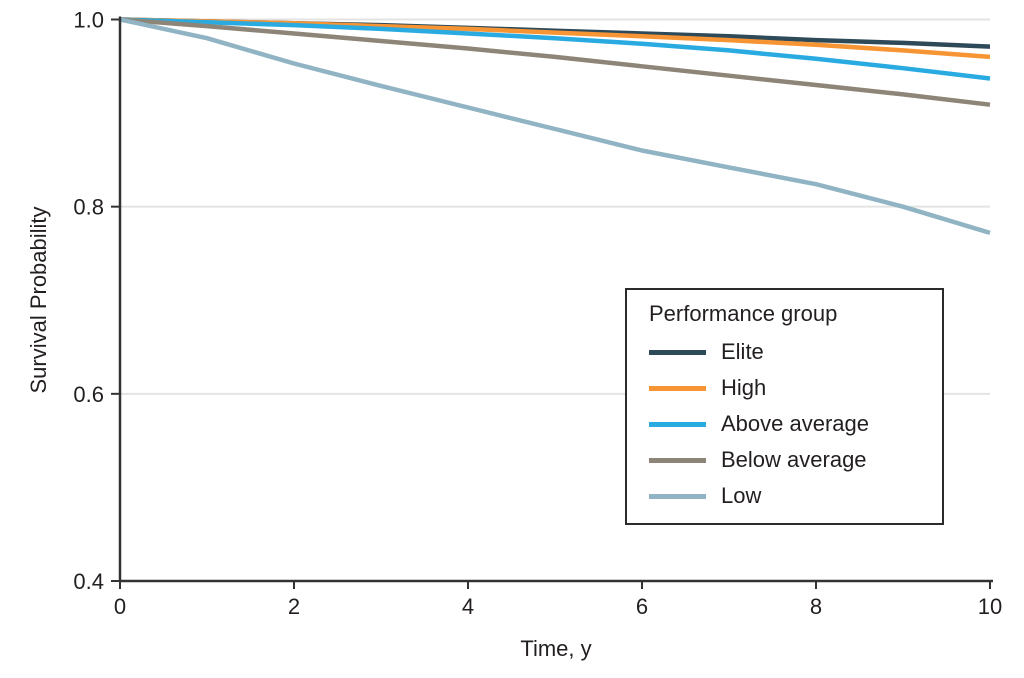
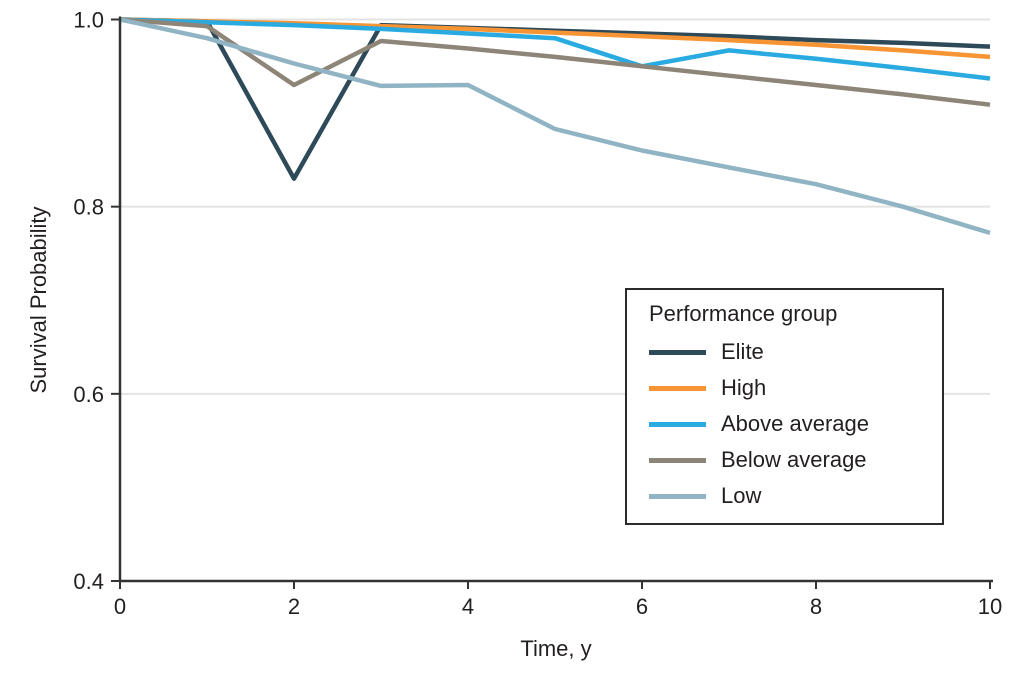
Elite/2: 1.00 -> 0.83
Below average/2: 0.98 -> 0.93
Low/4: 0.91 -> 0.93
Above average/6: 0.97 -> 0.95
